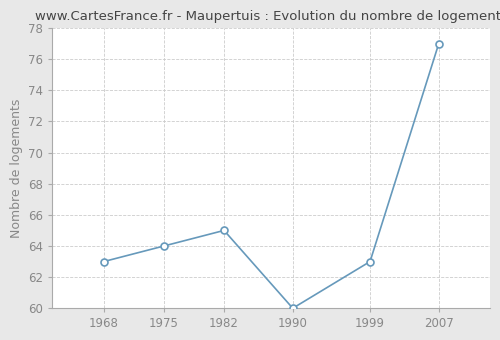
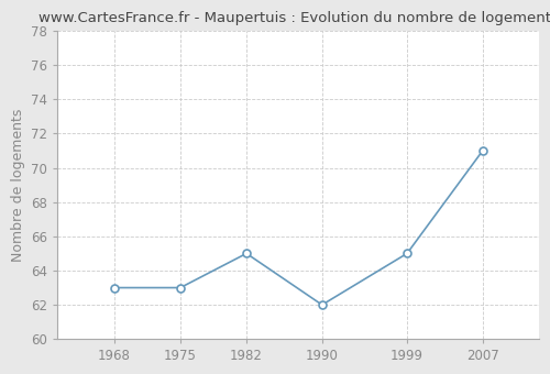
1975: 64 -> 63
1990: 60 -> 62
1999: 63 -> 65
2007: 77 -> 71
